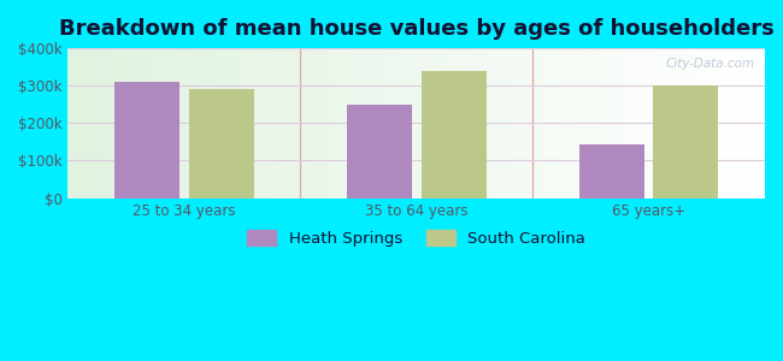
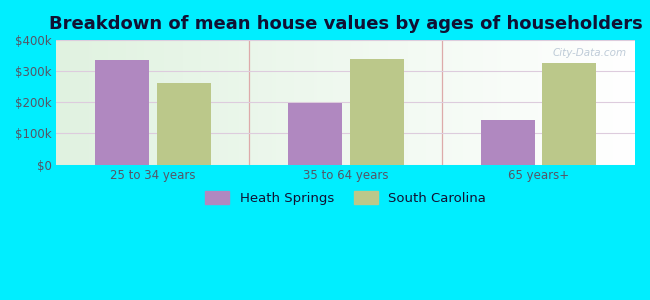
Heath Springs/25 to 34 years: $310k -> $335k
South Carolina/25 to 34 years: $290k -> $263k
Heath Springs/35 to 64 years: $250k -> $197k
South Carolina/65 years+: $300k -> $325k
